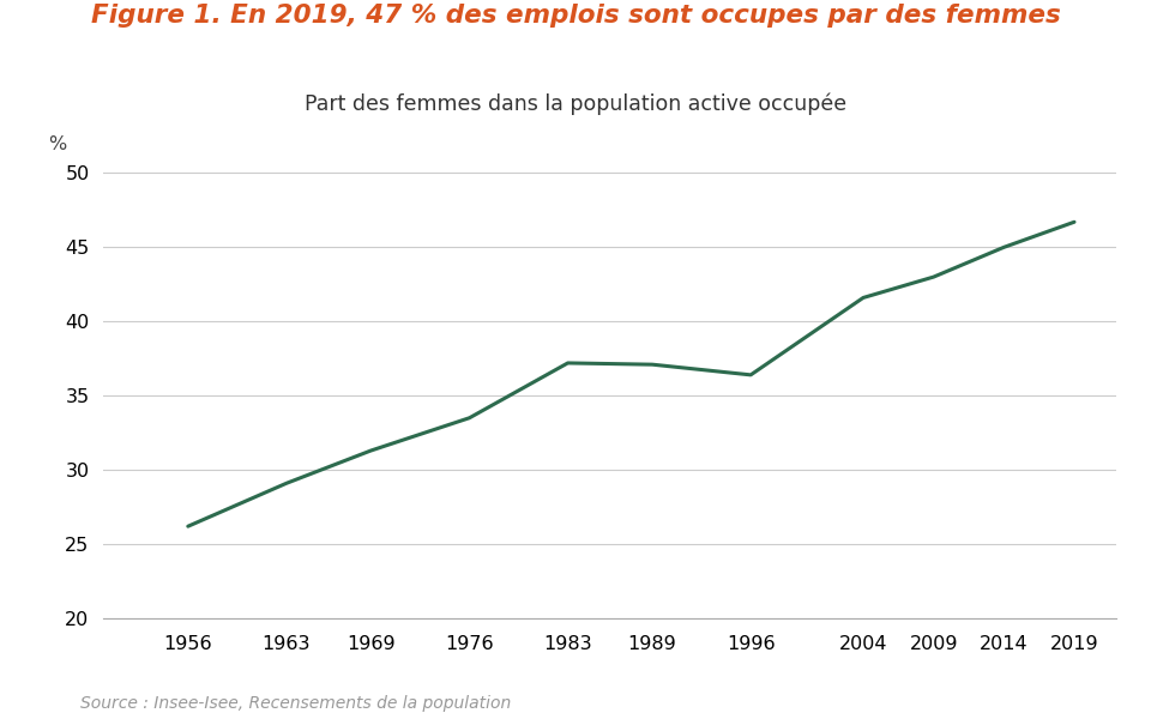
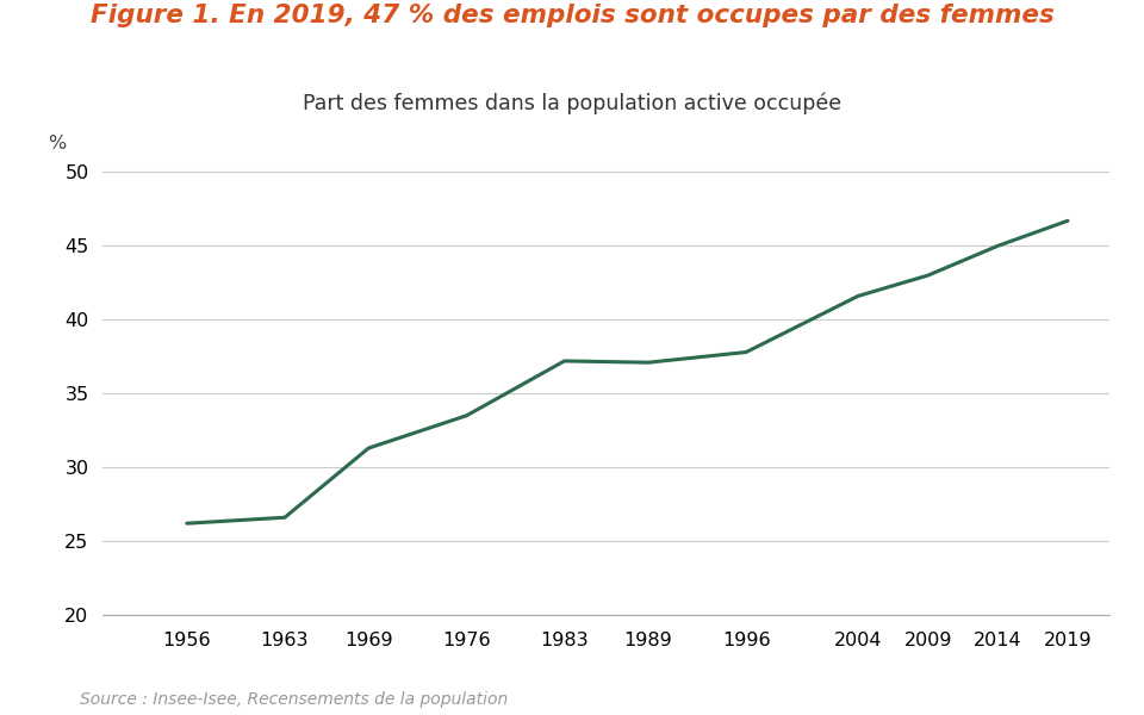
1963: 29.1 -> 26.6
1996: 36.4 -> 37.8
